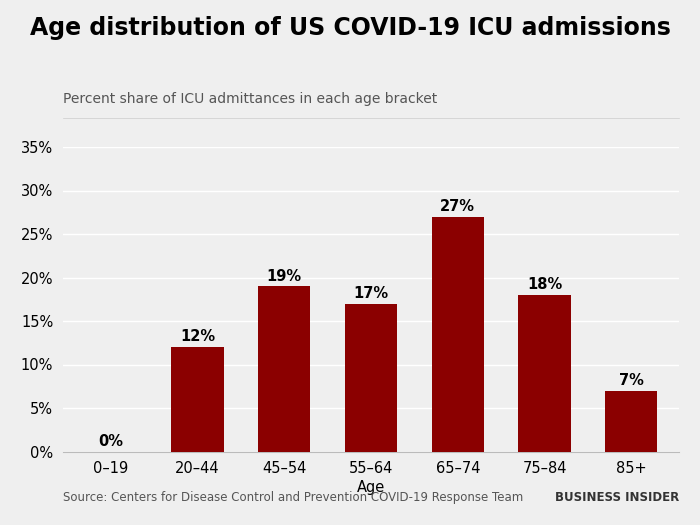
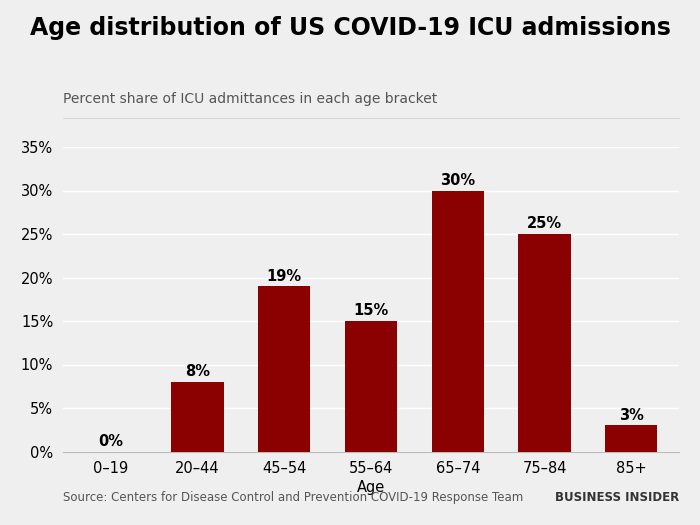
20–44: 12% -> 8%
55–64: 17% -> 15%
65–74: 27% -> 30%
75–84: 18% -> 25%
85+: 7% -> 3%
